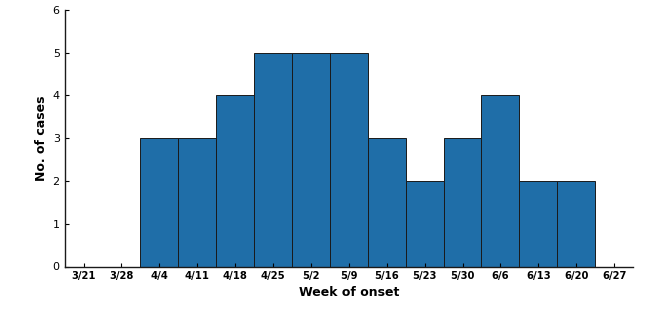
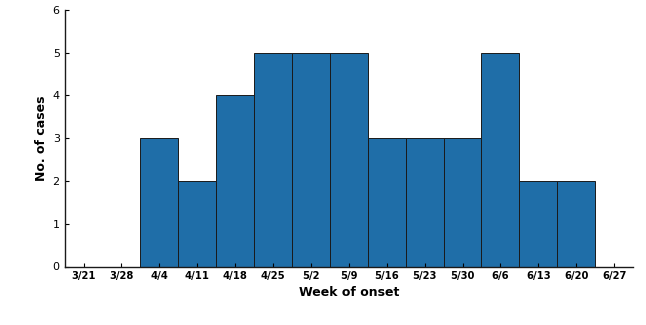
4/11: 3 -> 2
5/23: 2 -> 3
6/6: 4 -> 5
